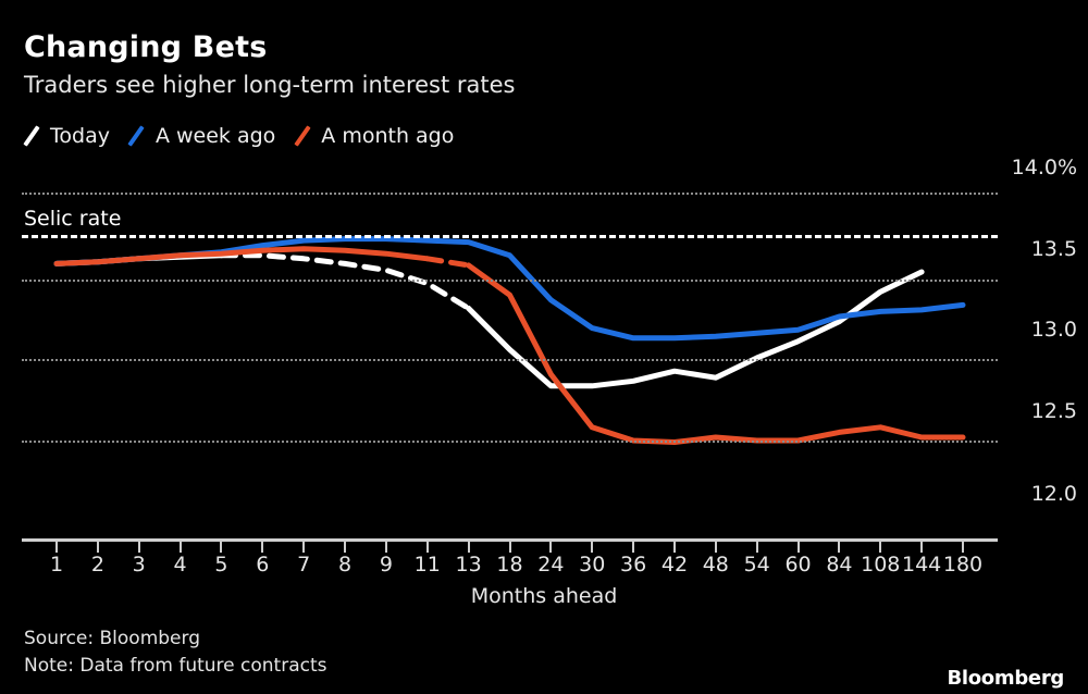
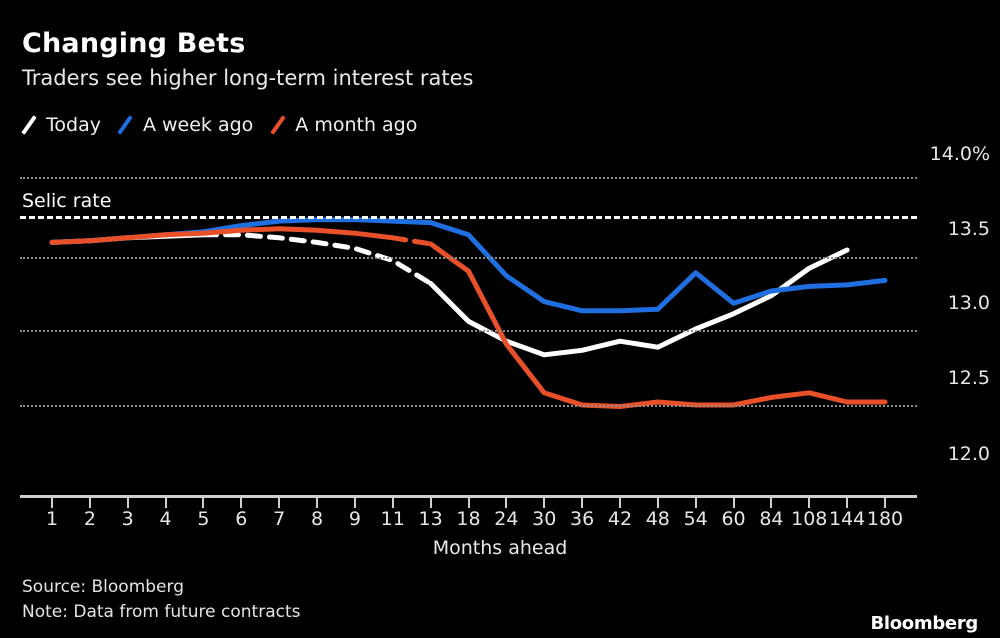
Today/24: 12.83% -> 12.92%
A week ago/54: 13.15% -> 13.37%
